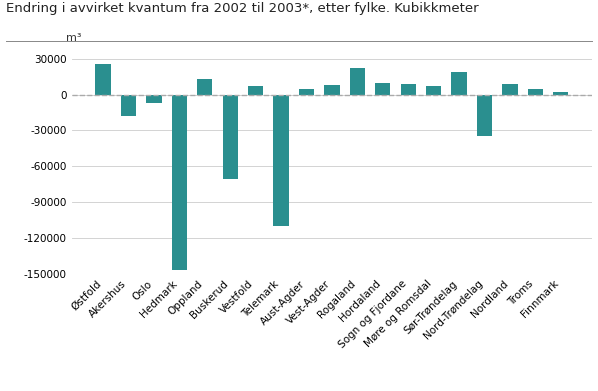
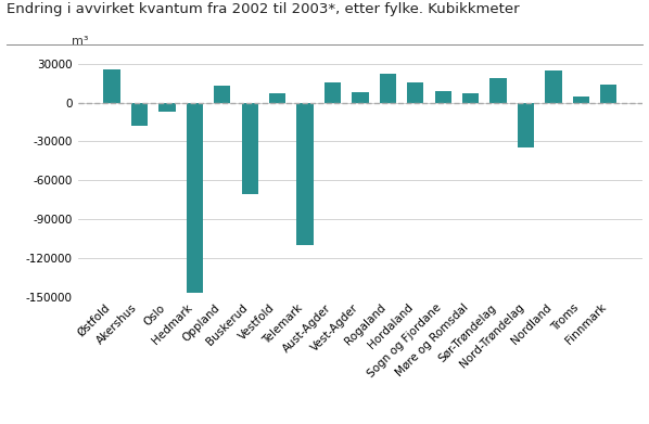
Aust-Agder: 5000 -> 16000
Hordaland: 10000 -> 16000
Nordland: 9000 -> 25000
Finnmark: 2000 -> 14000
